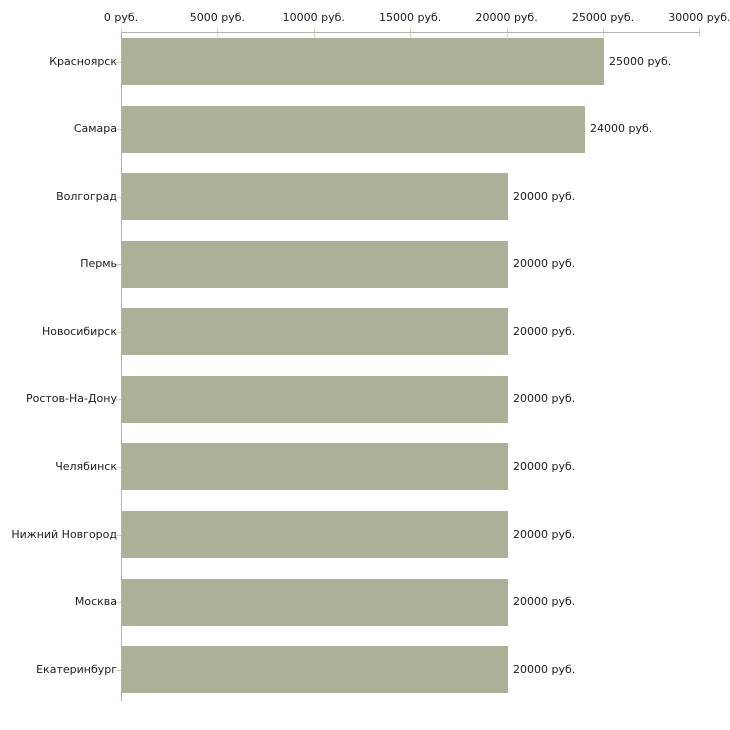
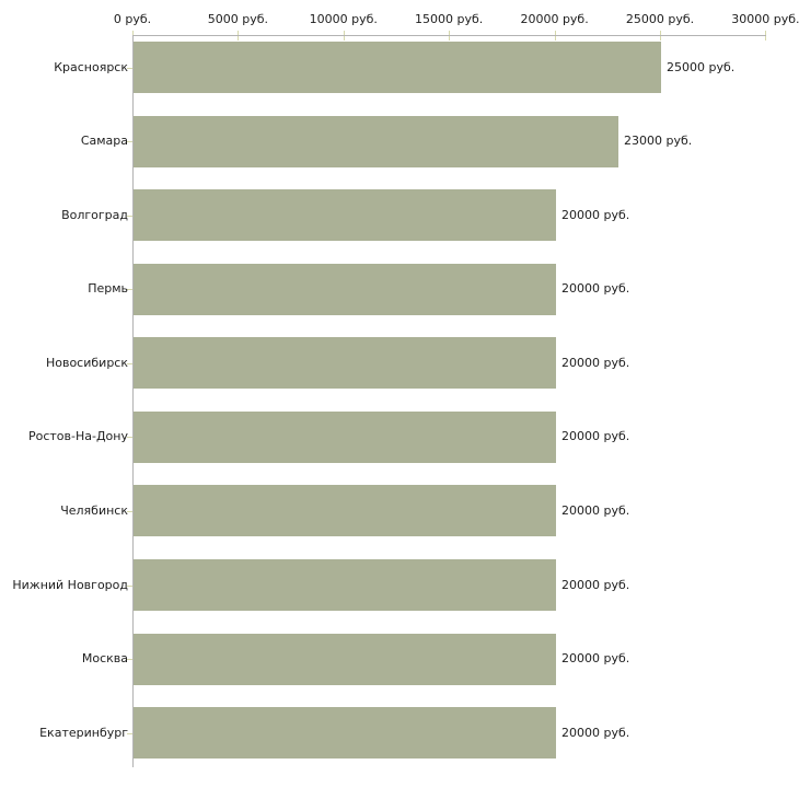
Самара: 24000 -> 23000
